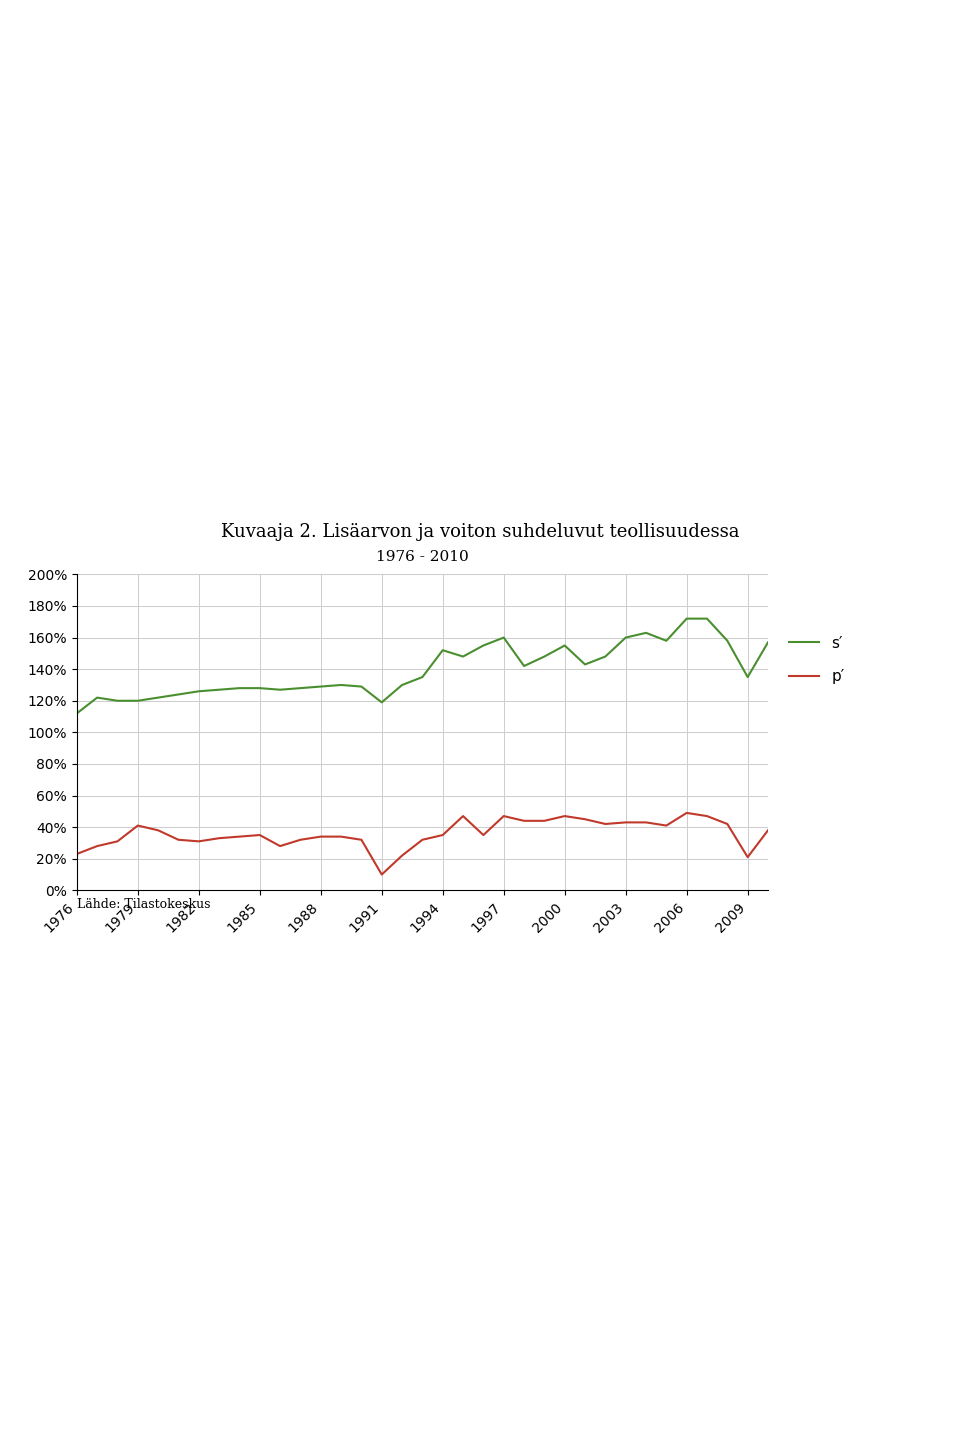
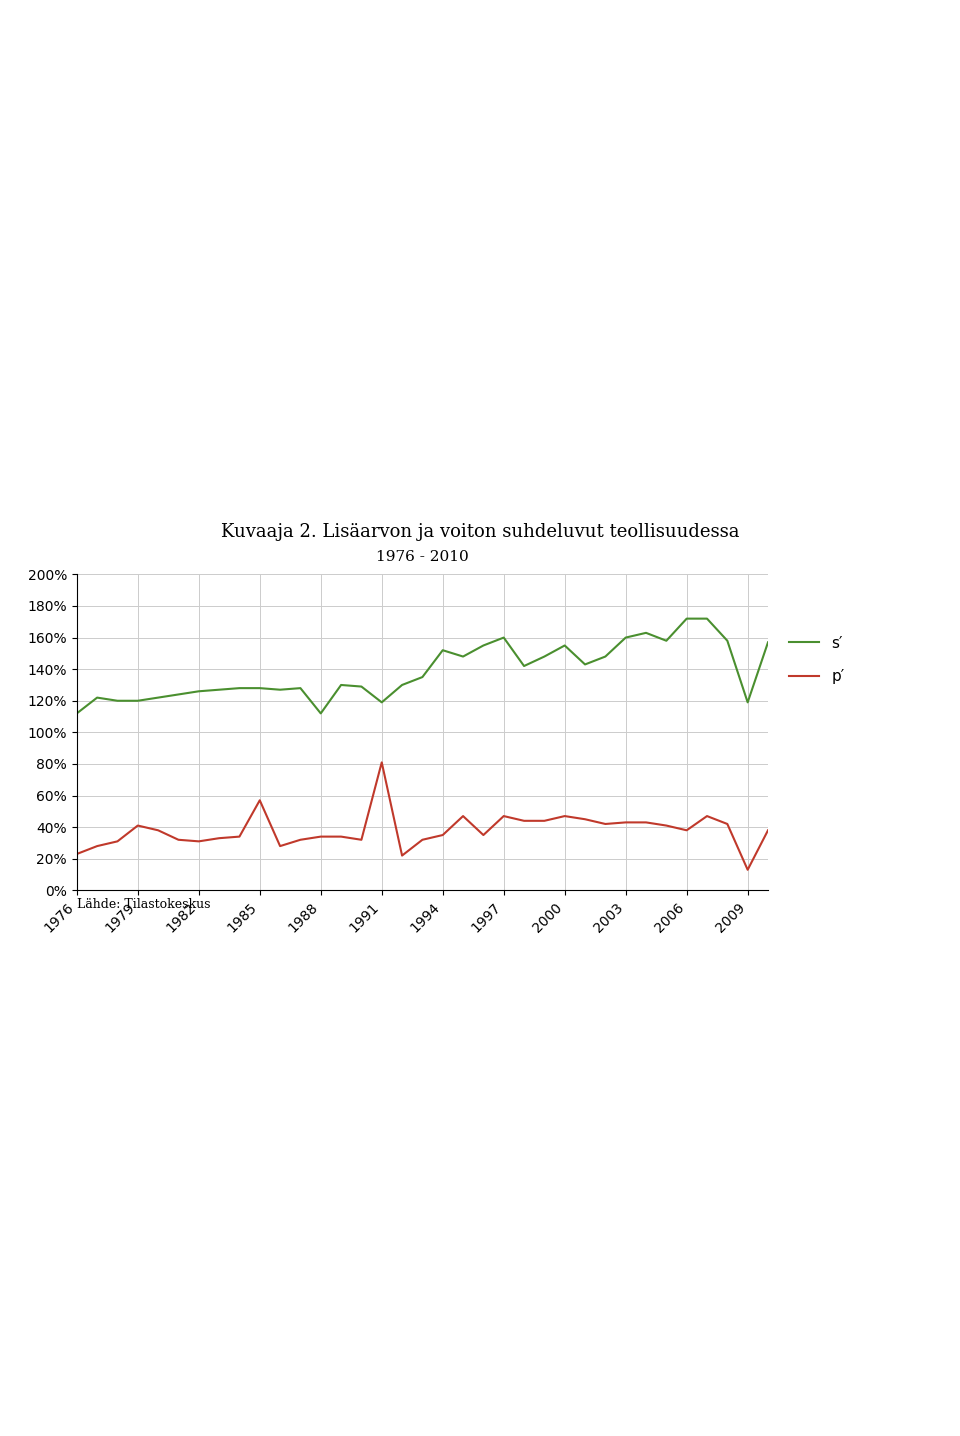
p′/1985: 35% -> 57%
s′/1988: 129% -> 112%
p′/1991: 10% -> 81%
p′/2006: 49% -> 38%
s′/2009: 135% -> 119%
p′/2009: 21% -> 13%
